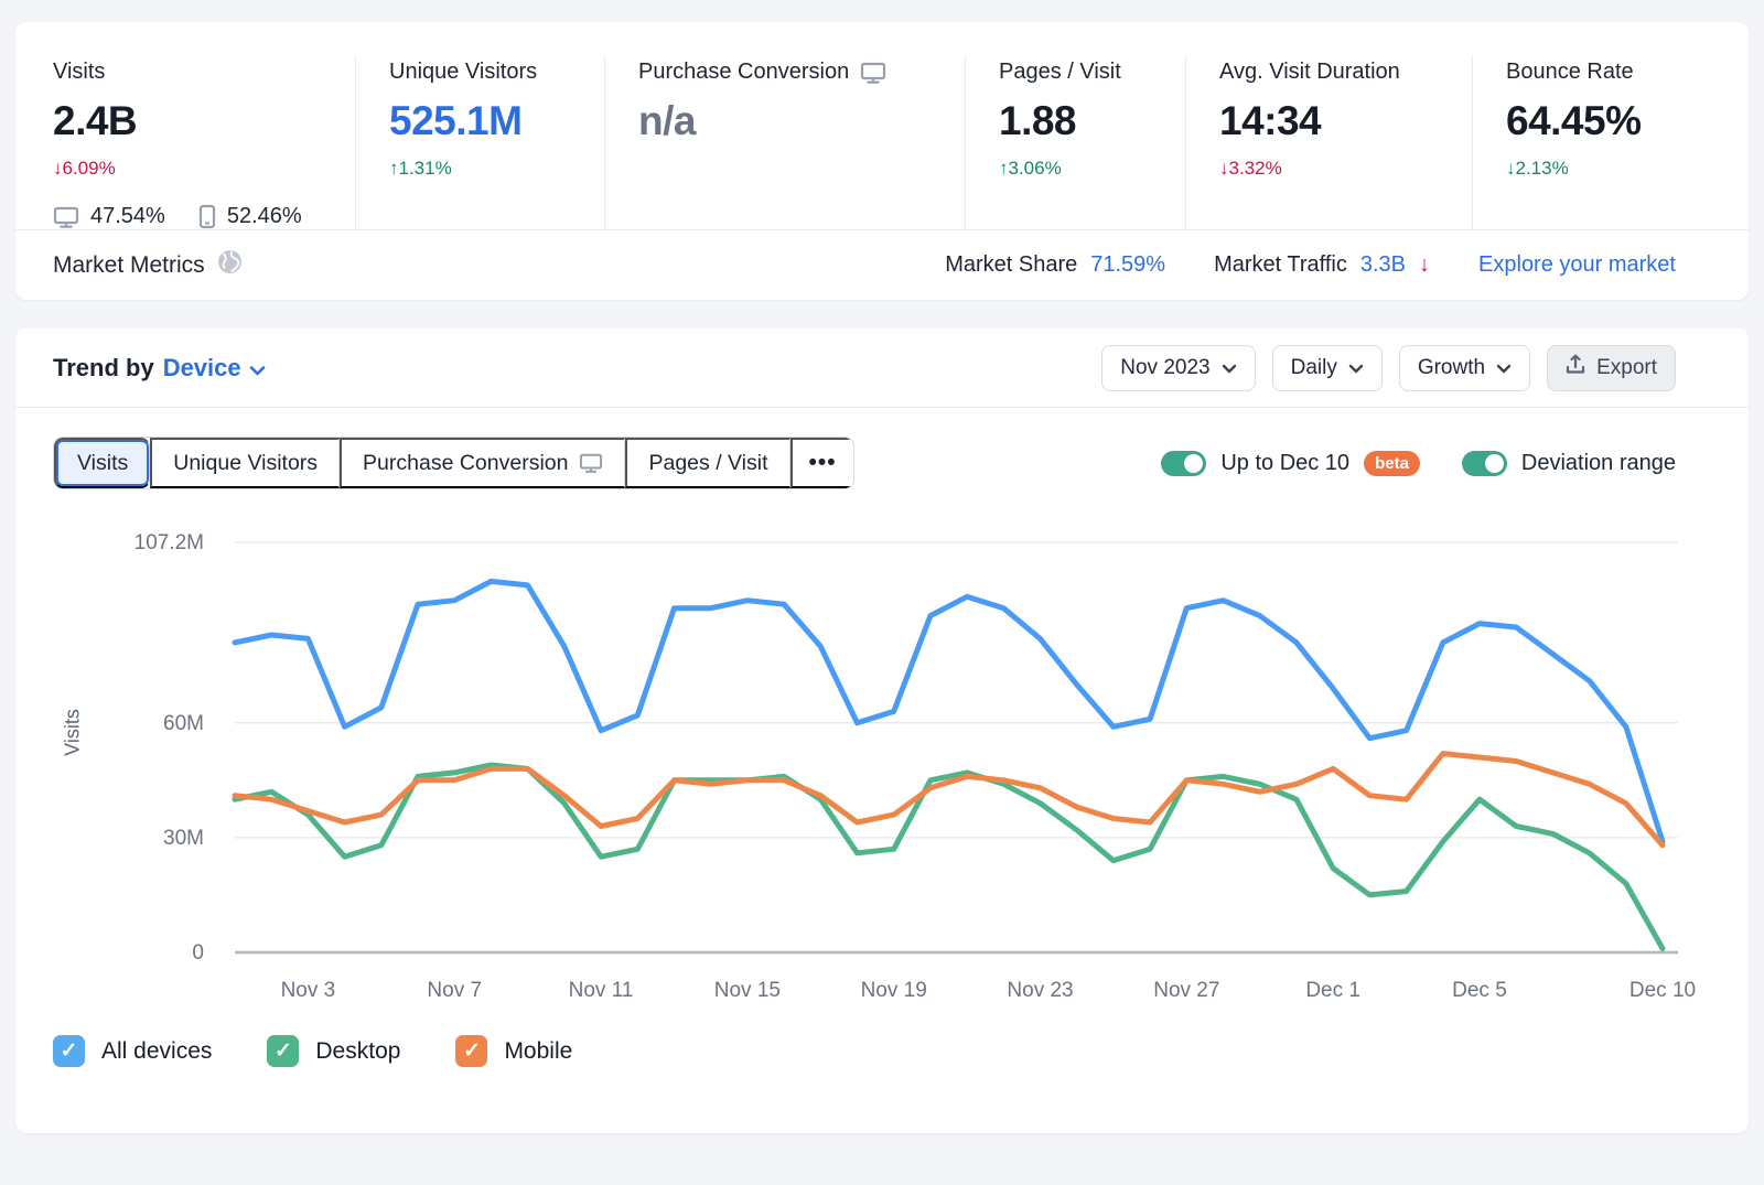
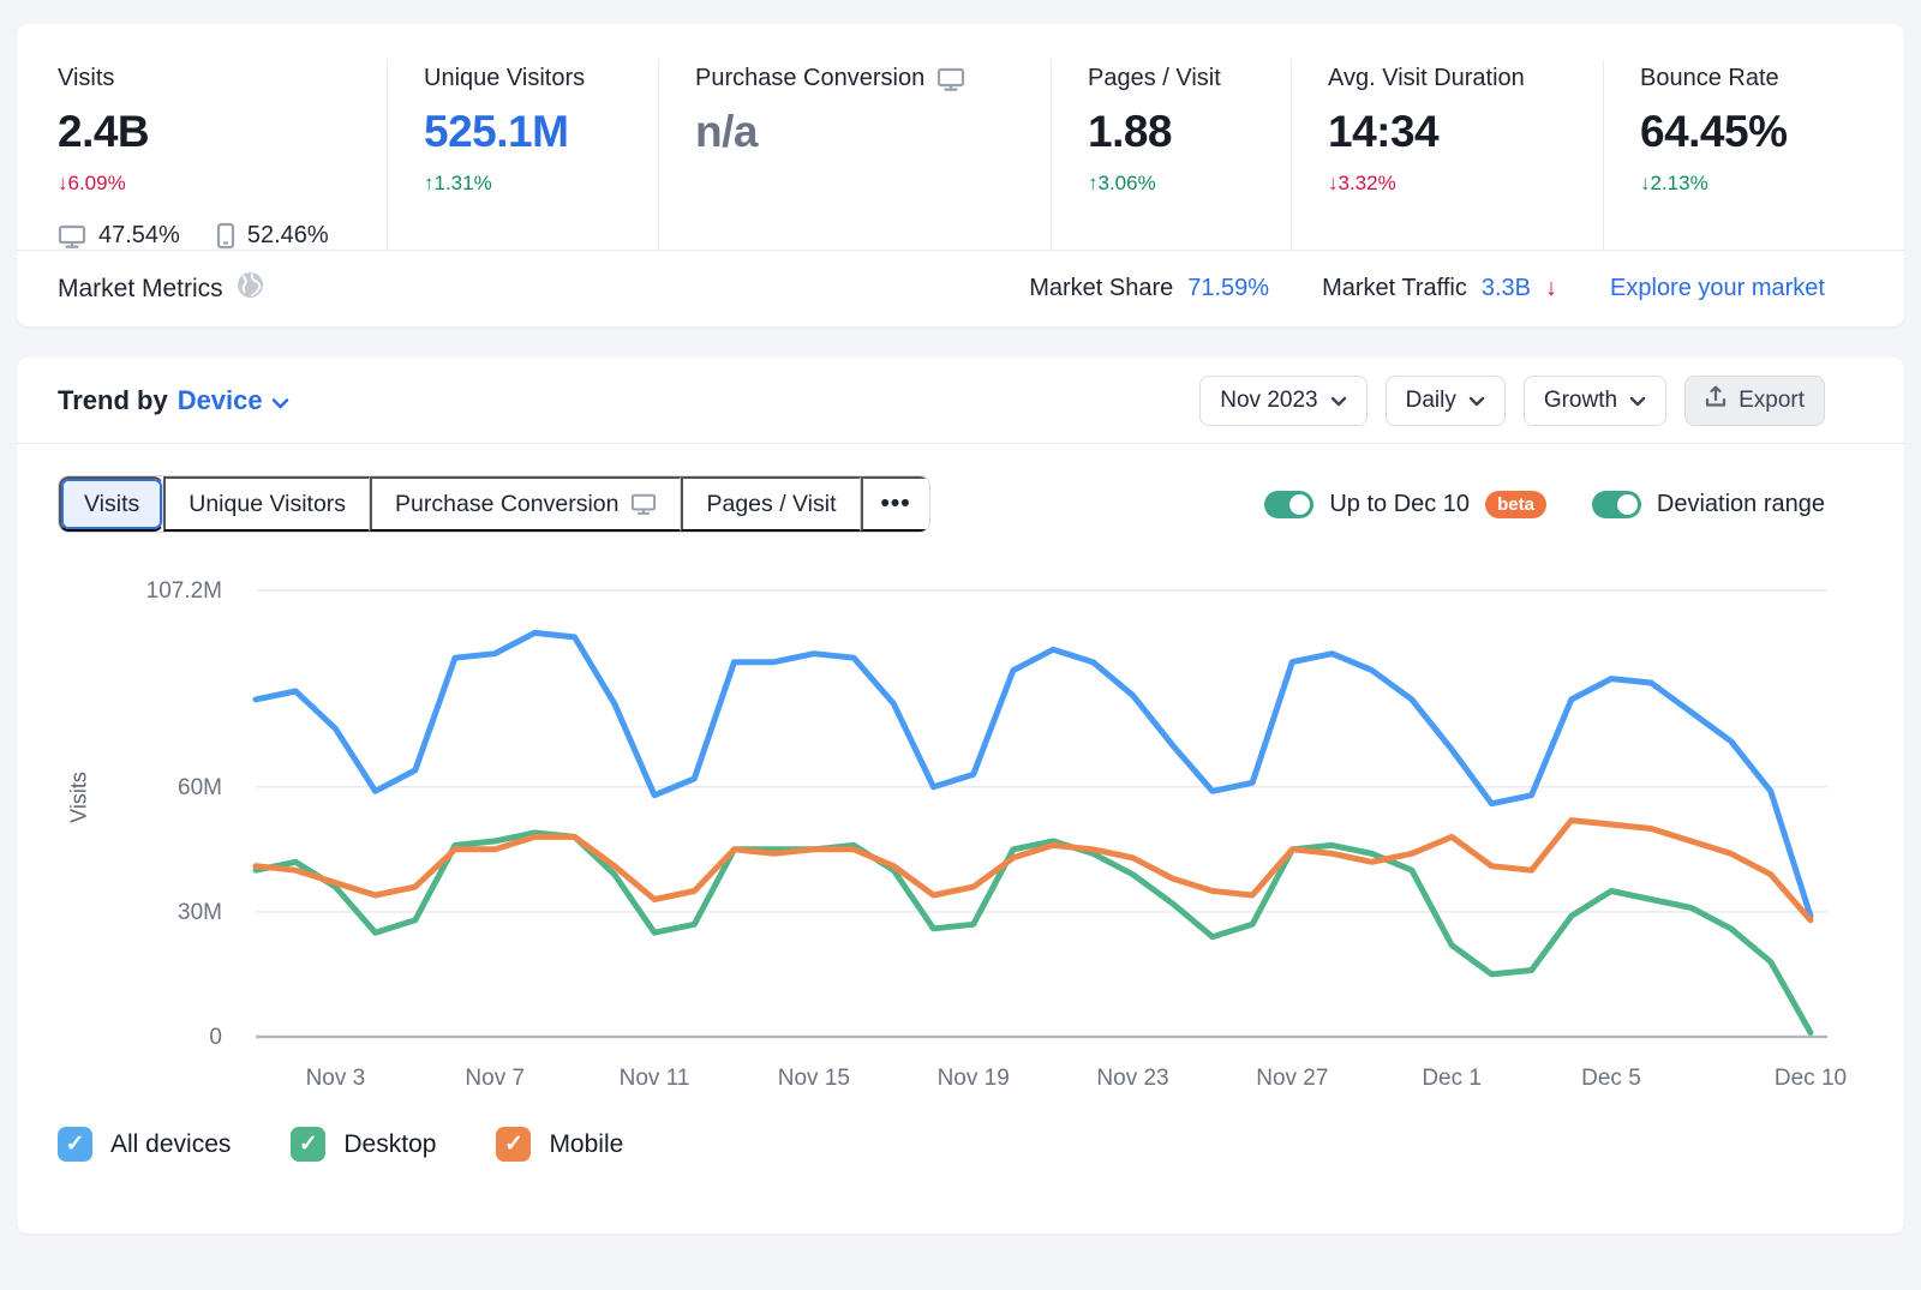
All devices/Nov 3: 82M -> 74M
Desktop/Dec 5: 40M -> 35M
